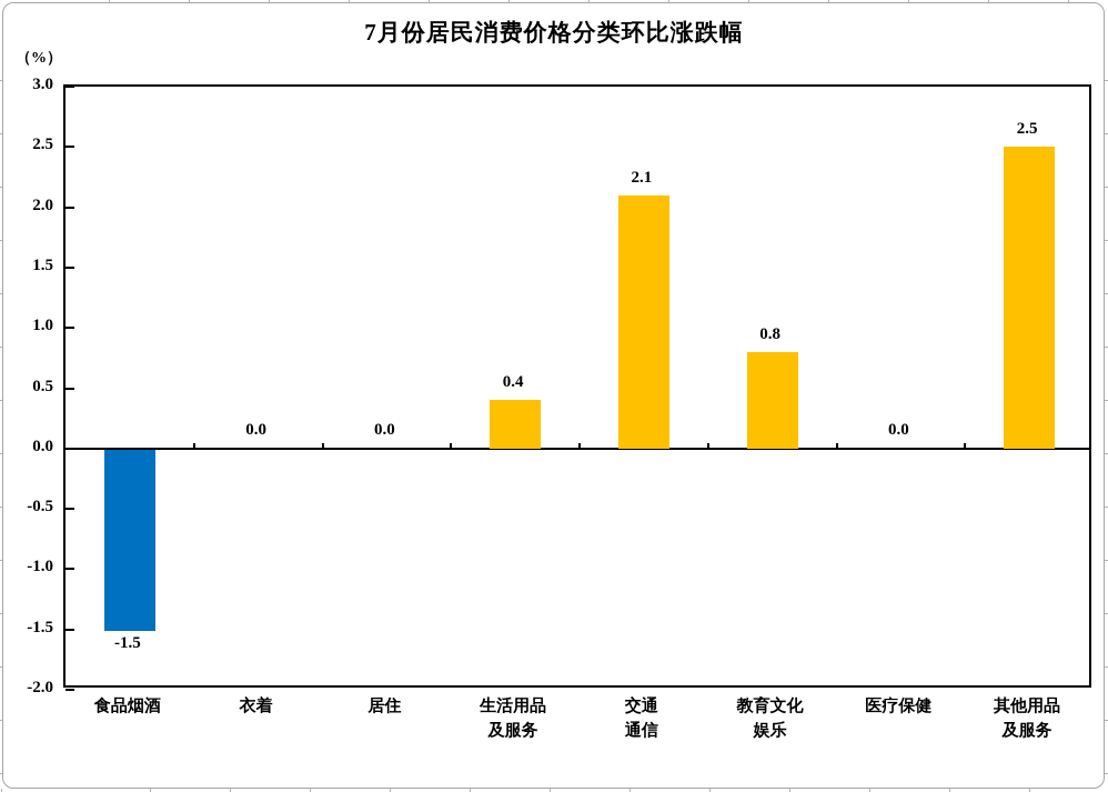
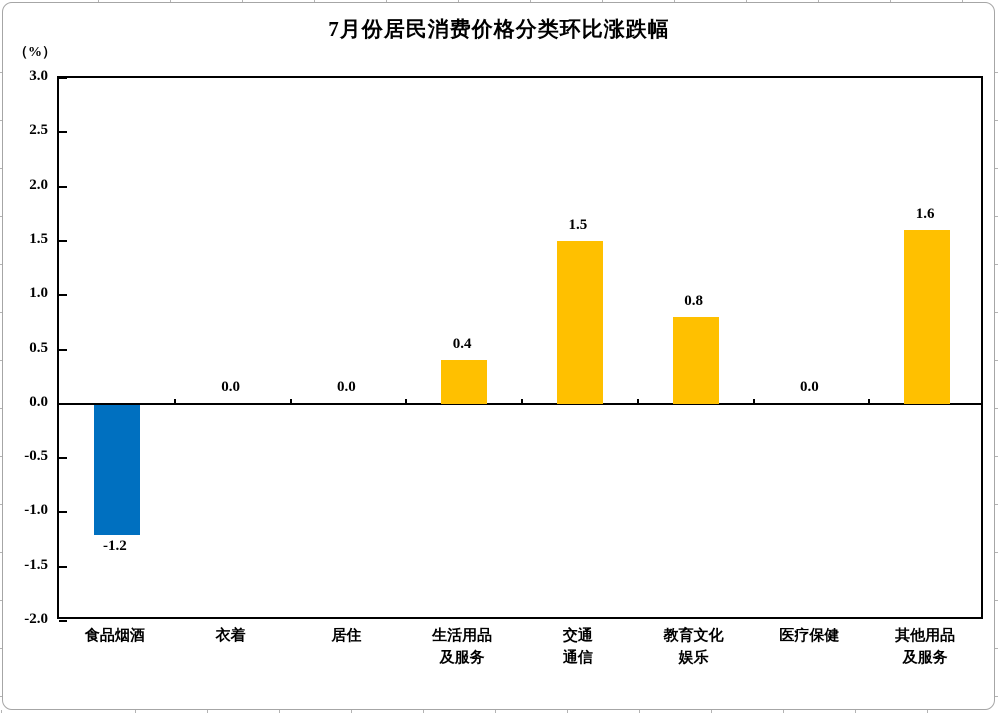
食品烟酒: -1.5 -> -1.2
交通 通信: 2.1 -> 1.5
其他用品 及服务: 2.5 -> 1.6
